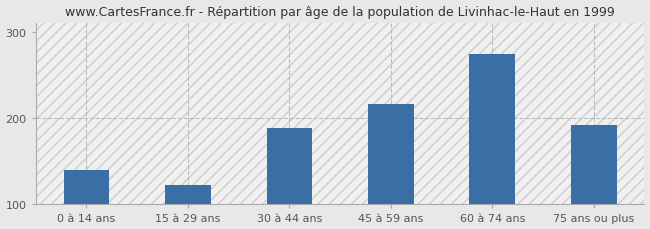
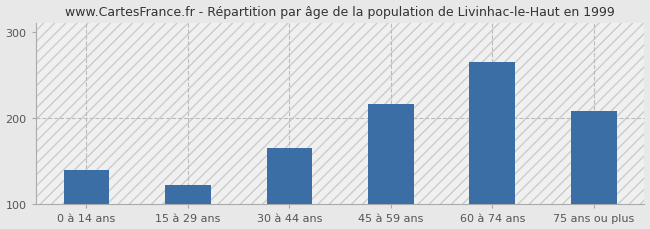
30 à 44 ans: 188 -> 165
60 à 74 ans: 274 -> 265
75 ans ou plus: 192 -> 208
